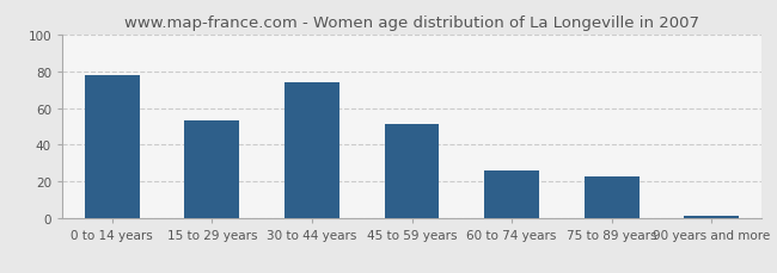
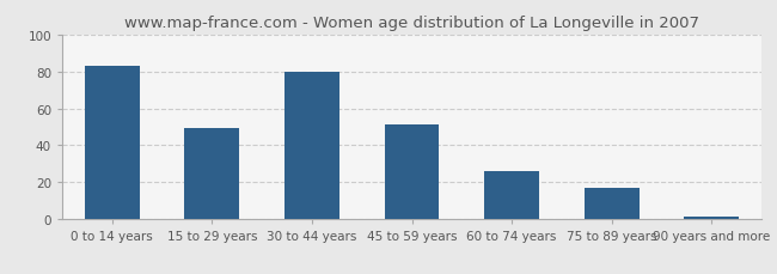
0 to 14 years: 78 -> 83
15 to 29 years: 53 -> 49
30 to 44 years: 74 -> 80
75 to 89 years: 23 -> 17
